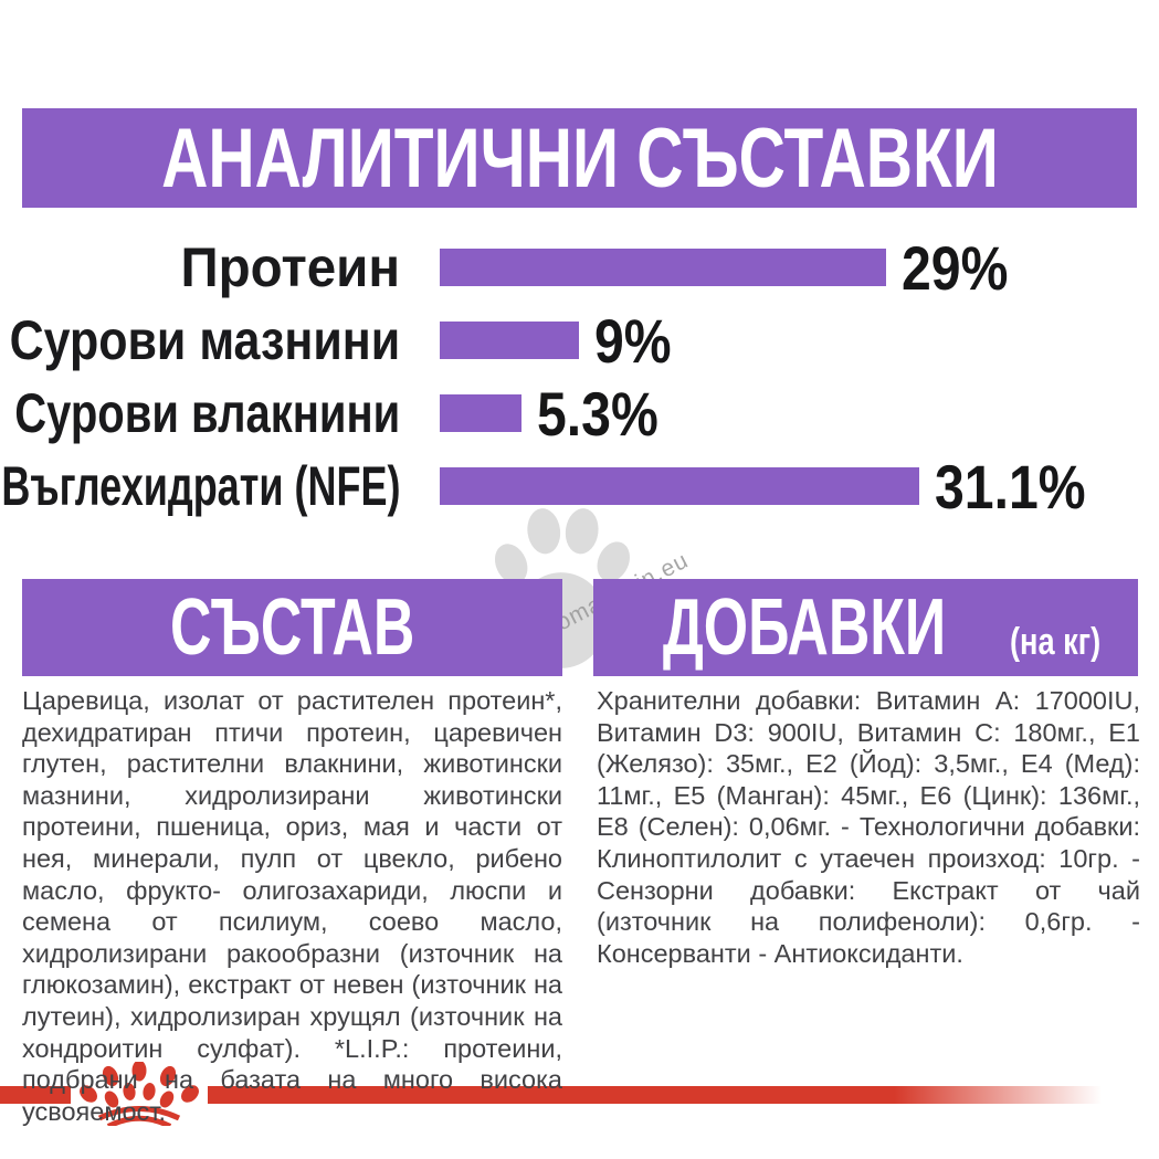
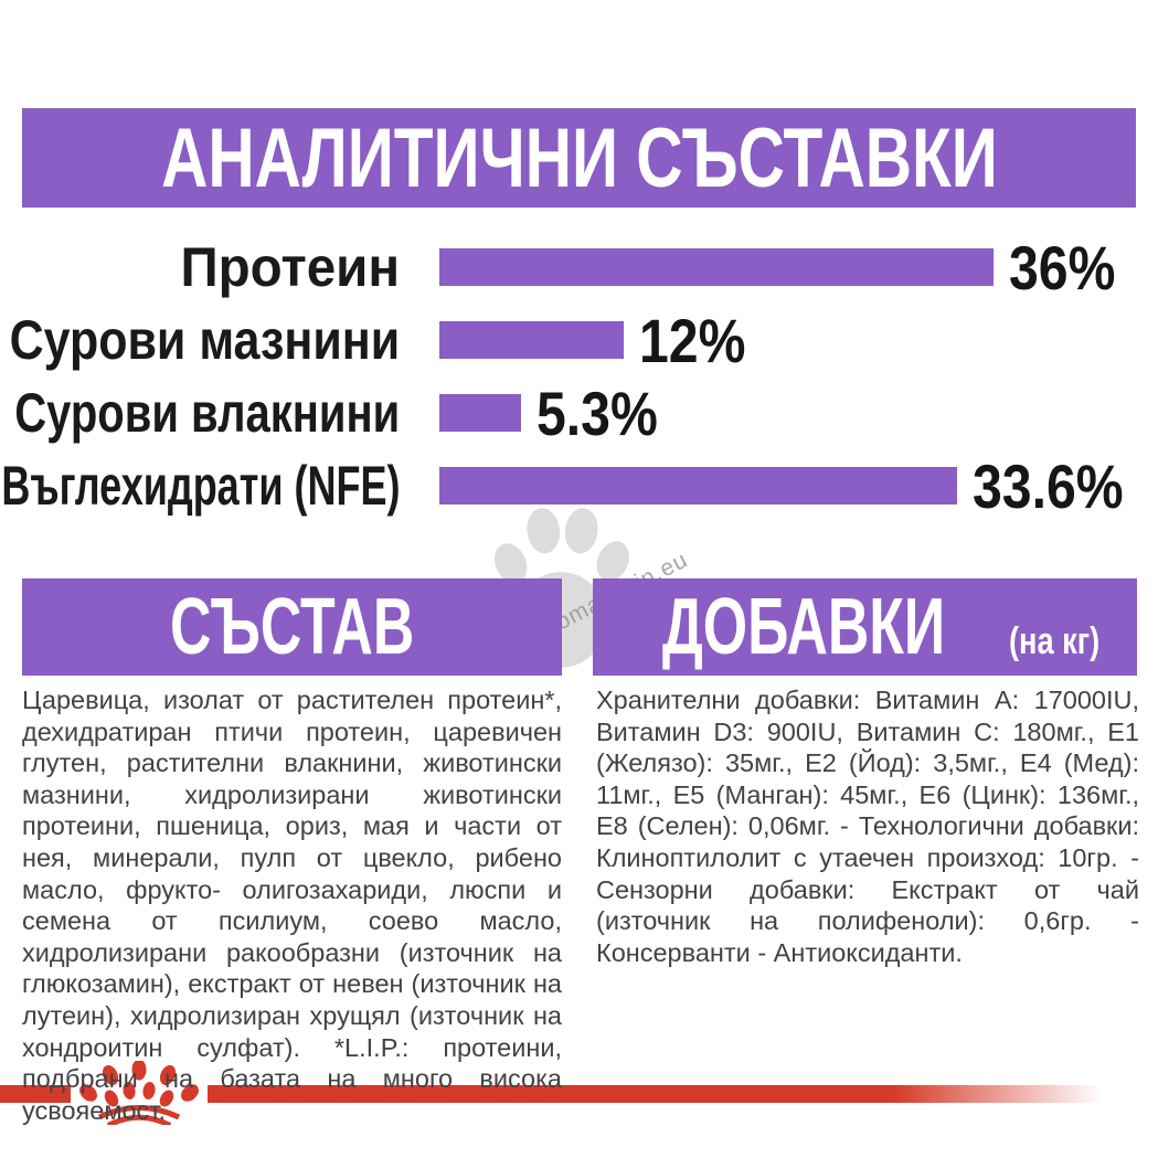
Протеин: 29% -> 36%
Сурови мазнини: 9% -> 12%
Въглехидрати (NFE): 31.1% -> 33.6%
